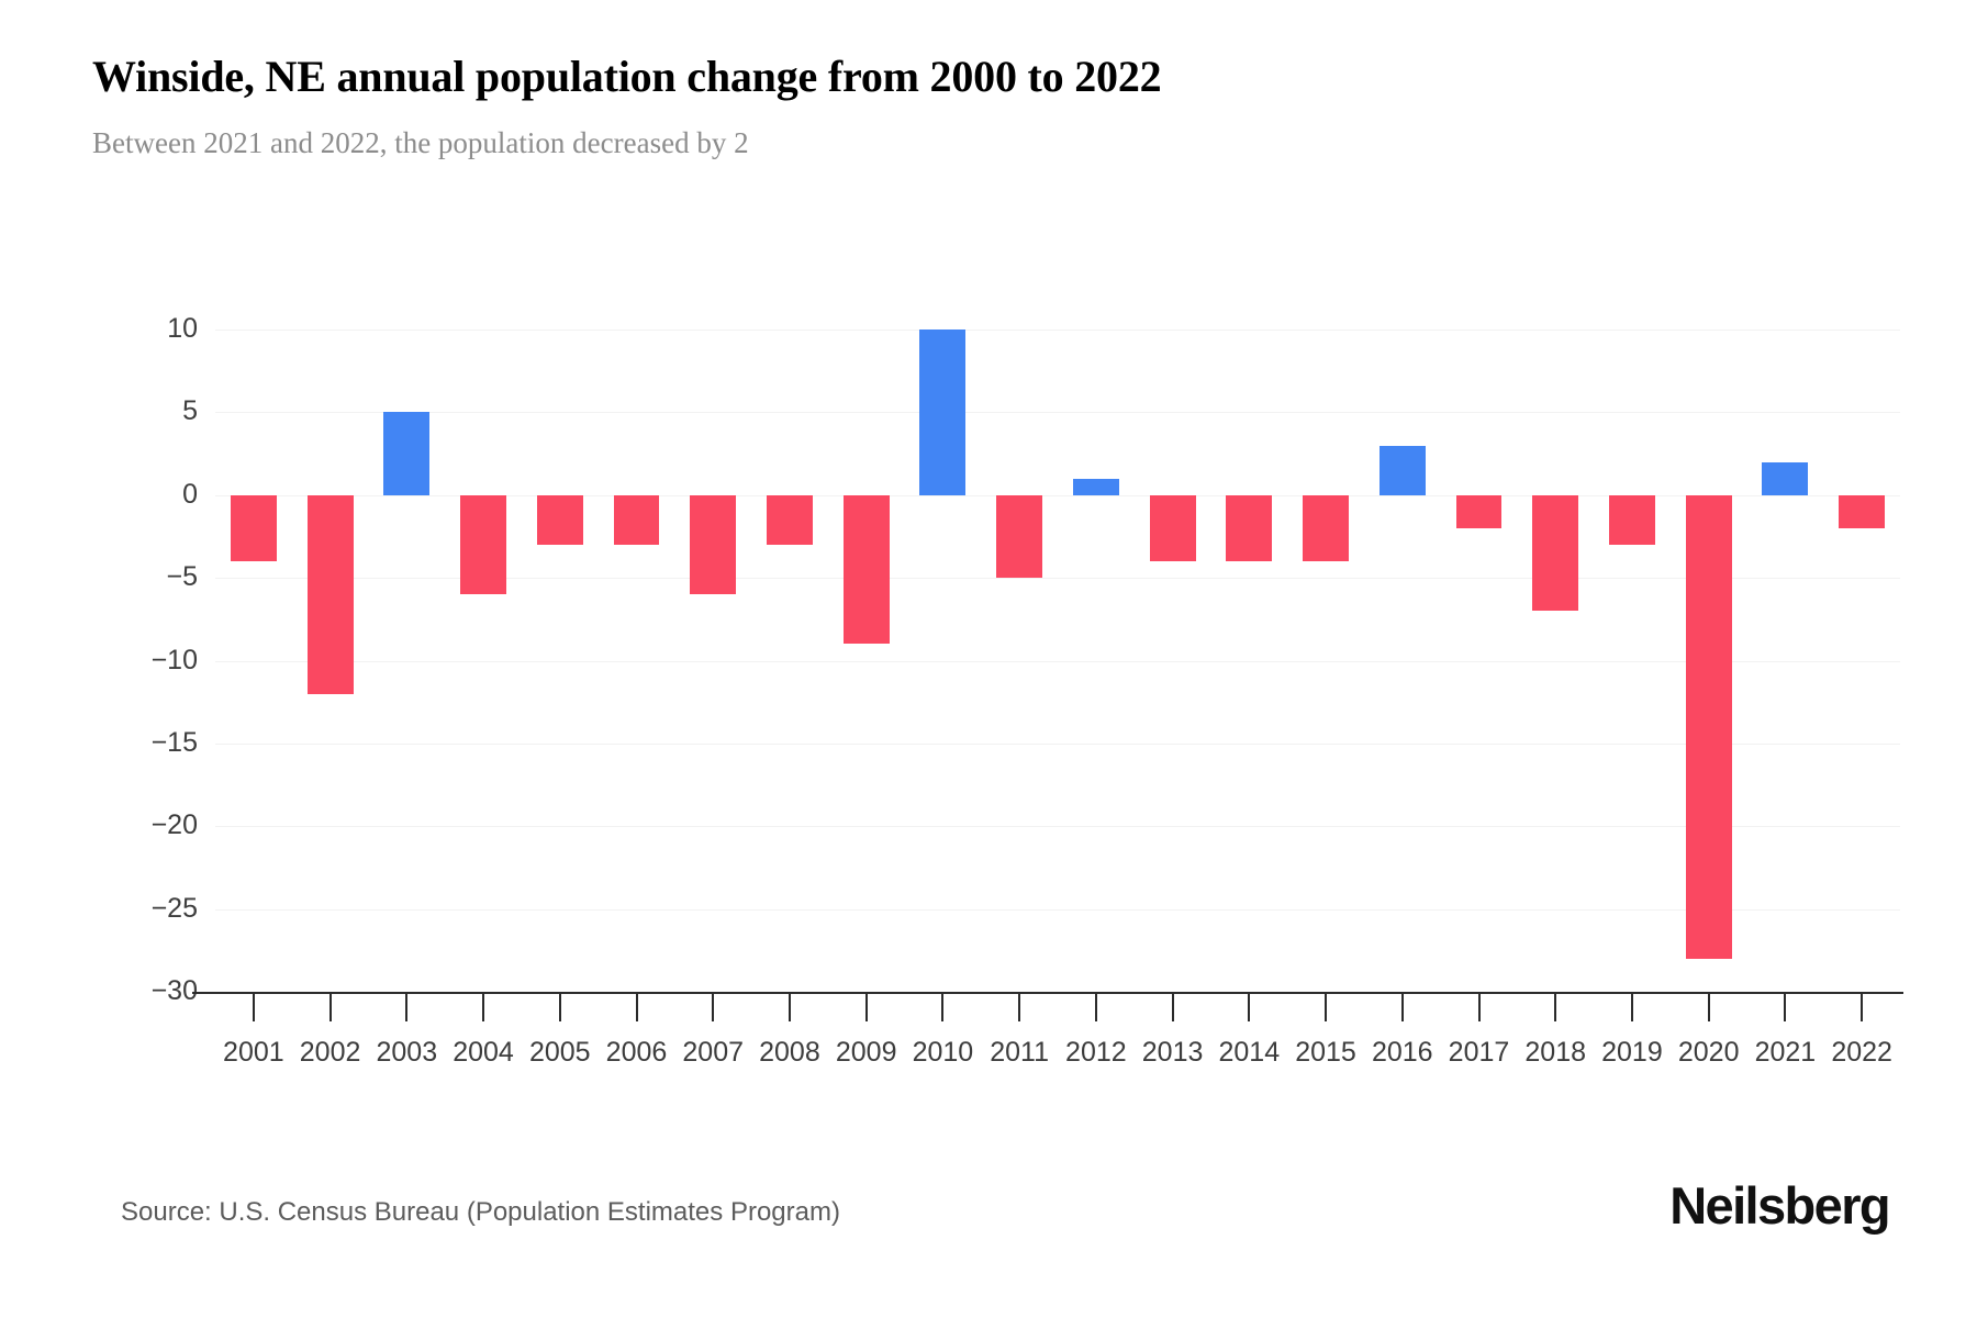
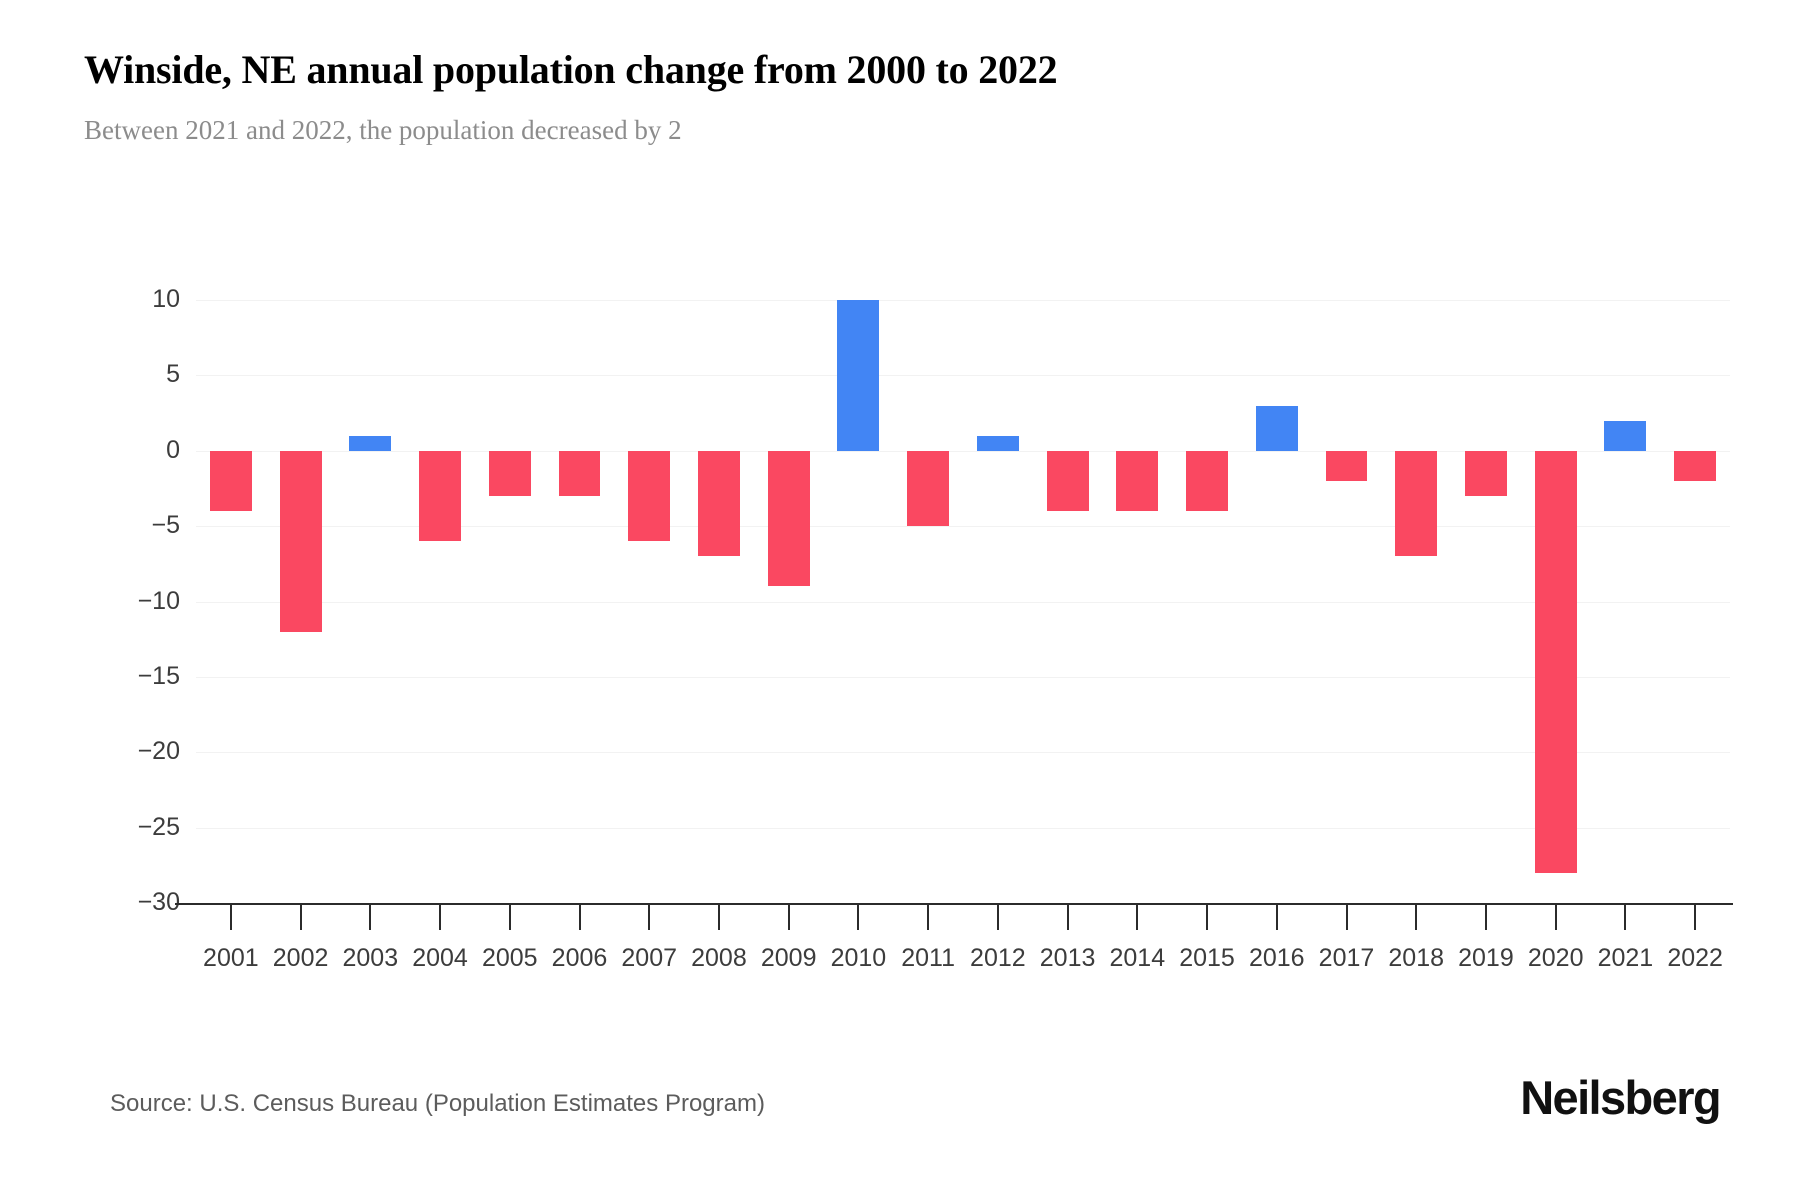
2003: 5 -> 1
2008: -3 -> -7
